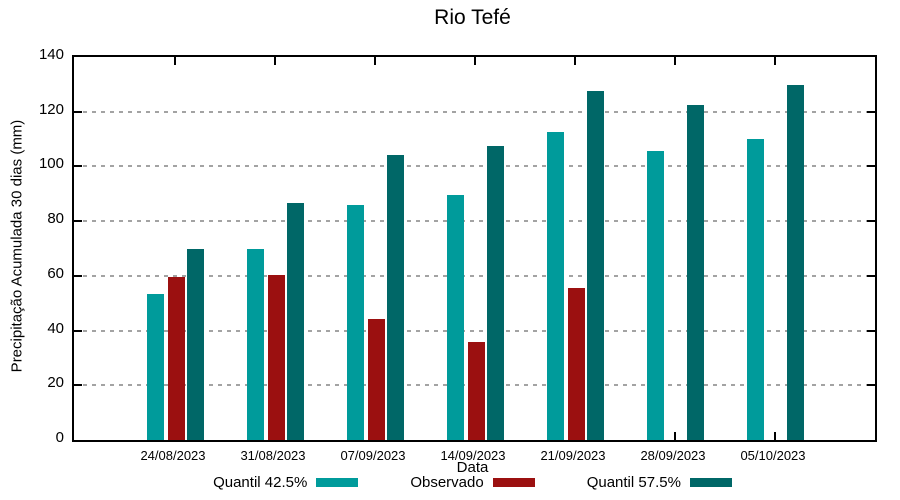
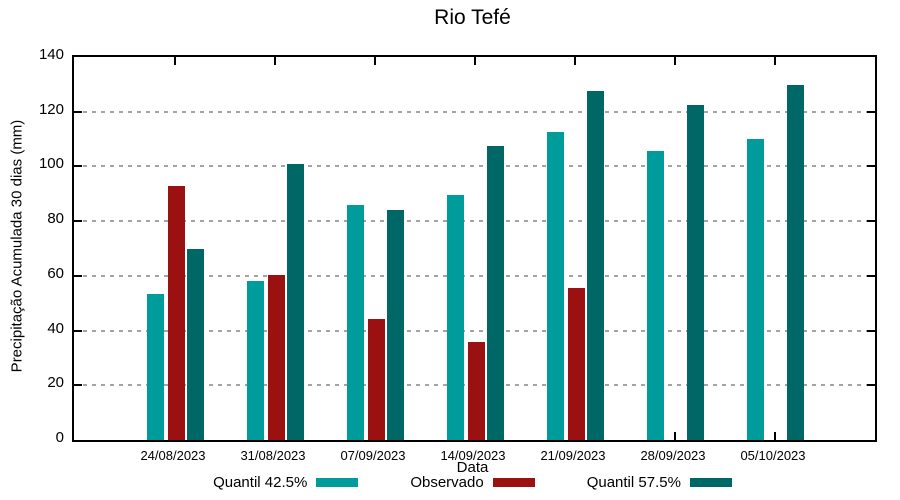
Observado/24/08/2023: 60 -> 93
Quantil 42.5%/31/08/2023: 70 -> 58
Quantil 57.5%/31/08/2023: 87 -> 101
Quantil 57.5%/07/09/2023: 104 -> 84
